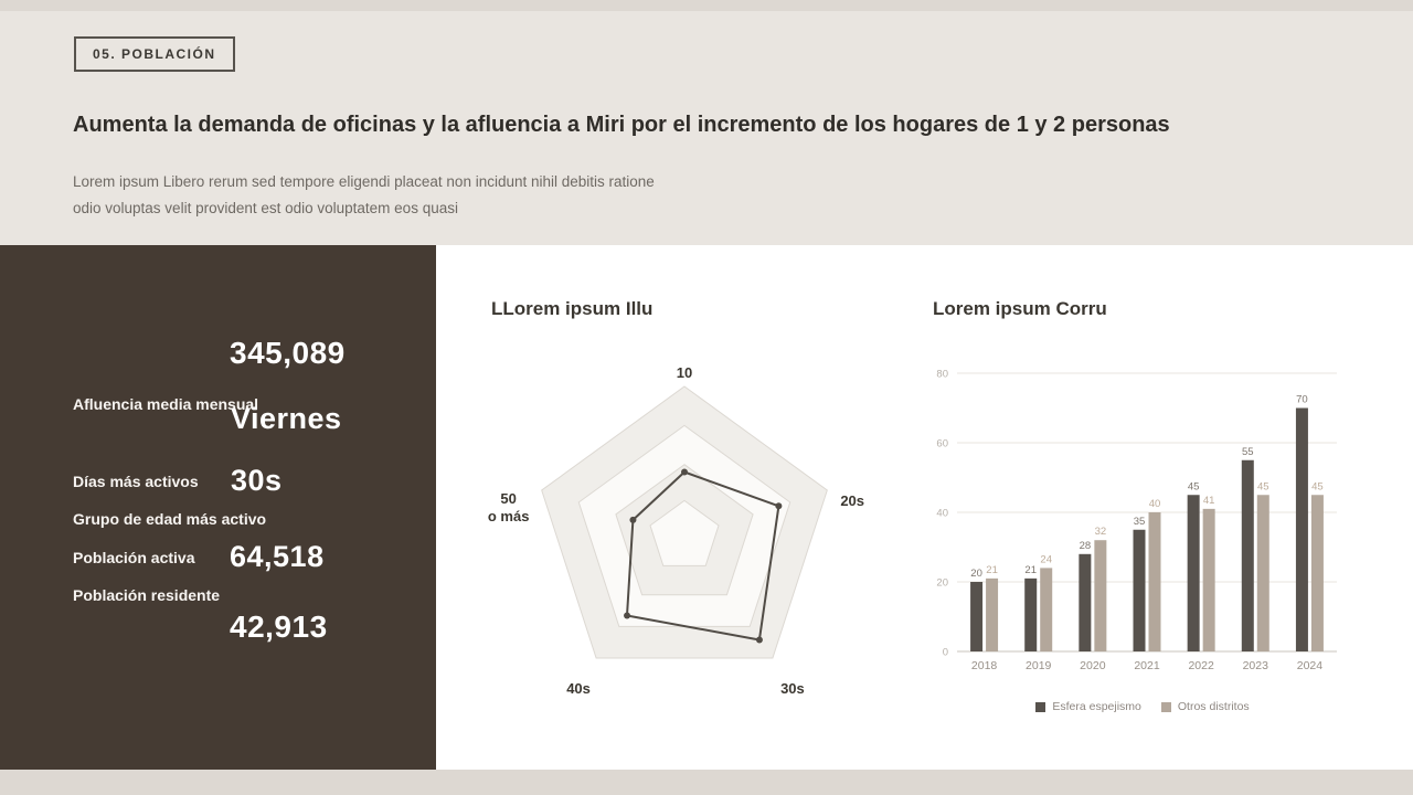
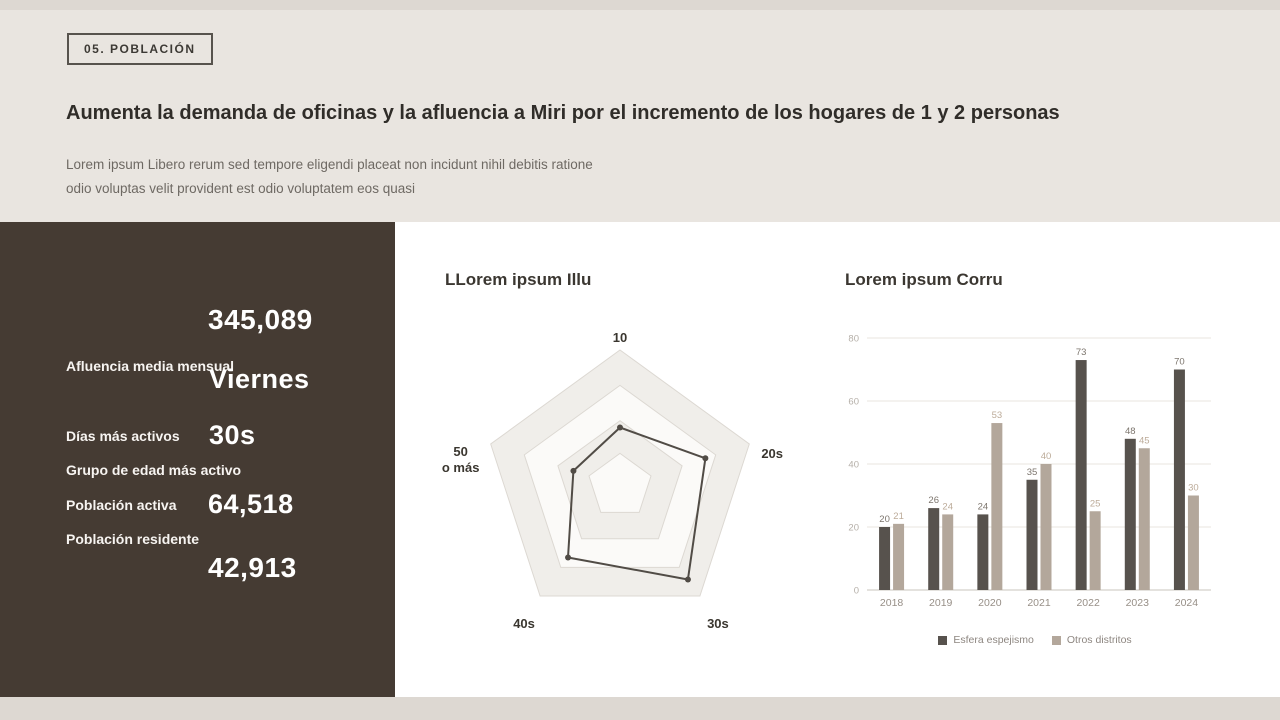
Lorem ipsum Corru/Esfera espejismo/2019: 21 -> 26
Lorem ipsum Corru/Esfera espejismo/2020: 28 -> 24
Lorem ipsum Corru/Otros distritos/2020: 32 -> 53
Lorem ipsum Corru/Esfera espejismo/2022: 45 -> 73
Lorem ipsum Corru/Otros distritos/2022: 41 -> 25
Lorem ipsum Corru/Esfera espejismo/2023: 55 -> 48
Lorem ipsum Corru/Otros distritos/2024: 45 -> 30
